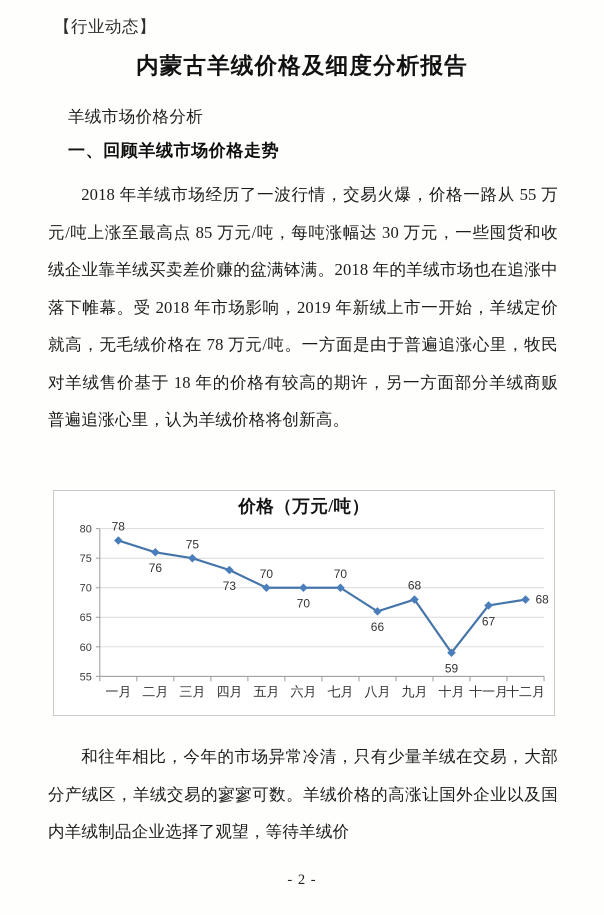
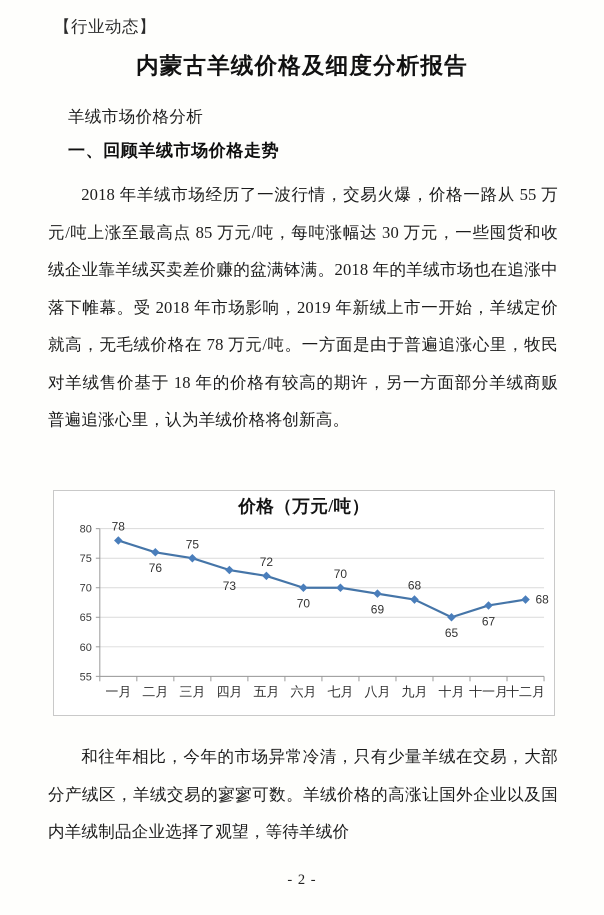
五月: 70 -> 72
八月: 66 -> 69
十月: 59 -> 65
